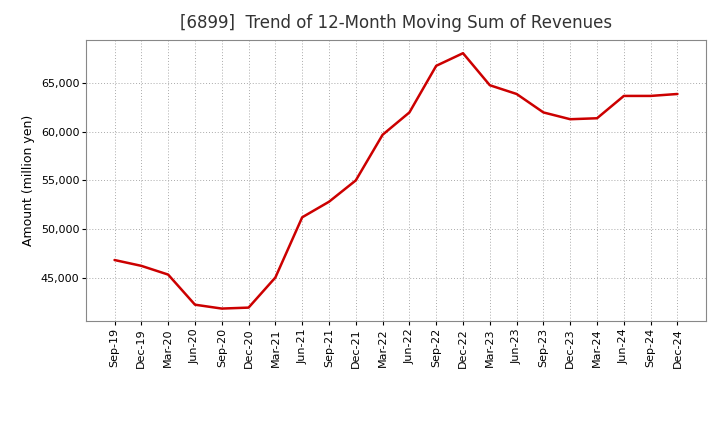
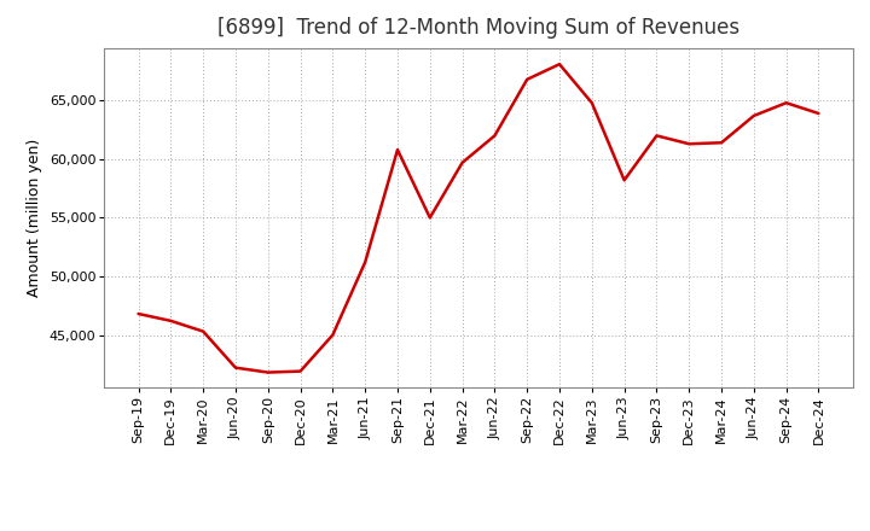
Sep-21: 52,800 -> 60,800
Jun-23: 63,900 -> 58,200
Sep-24: 63,700 -> 64,800
